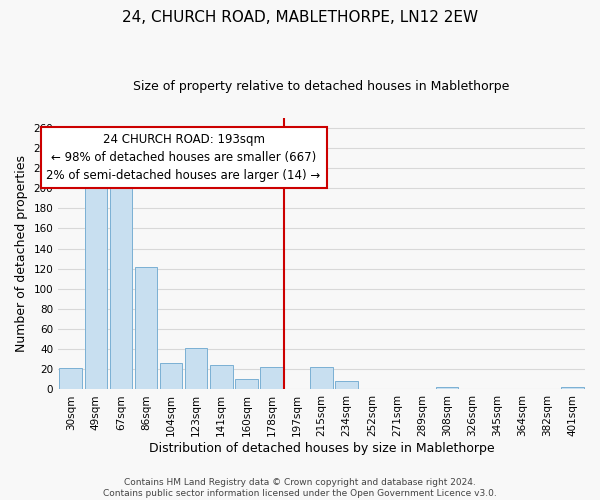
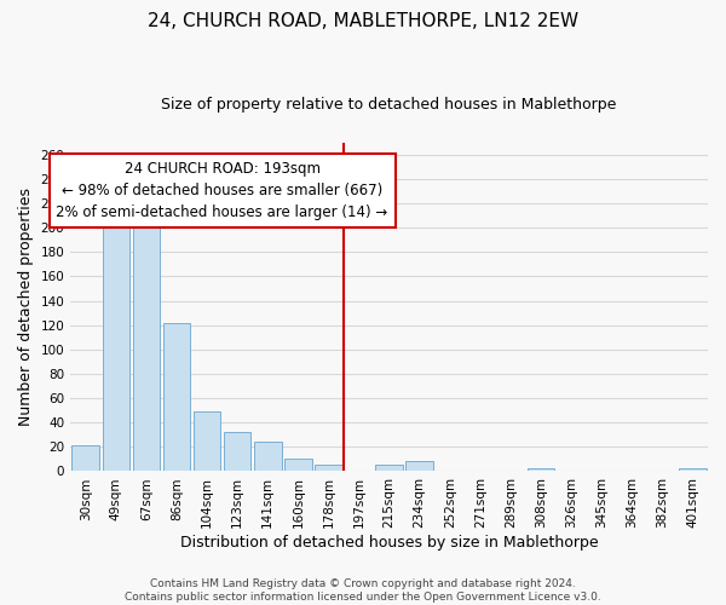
104sqm: 26 -> 49
123sqm: 41 -> 32
178sqm: 22 -> 5
215sqm: 22 -> 5
